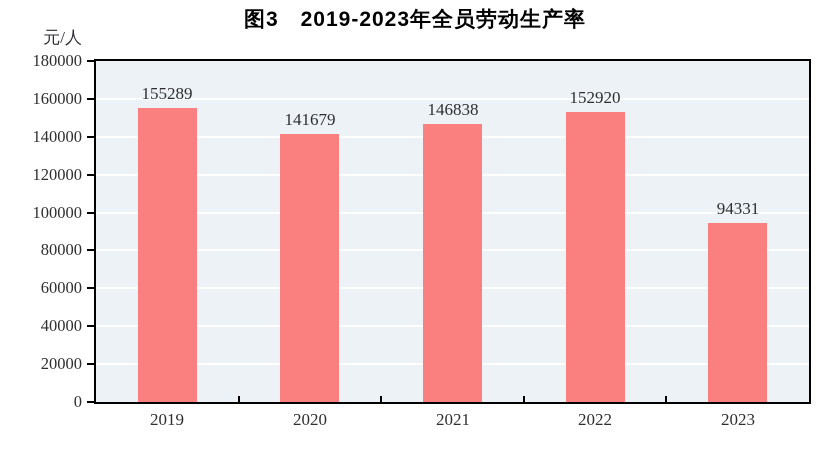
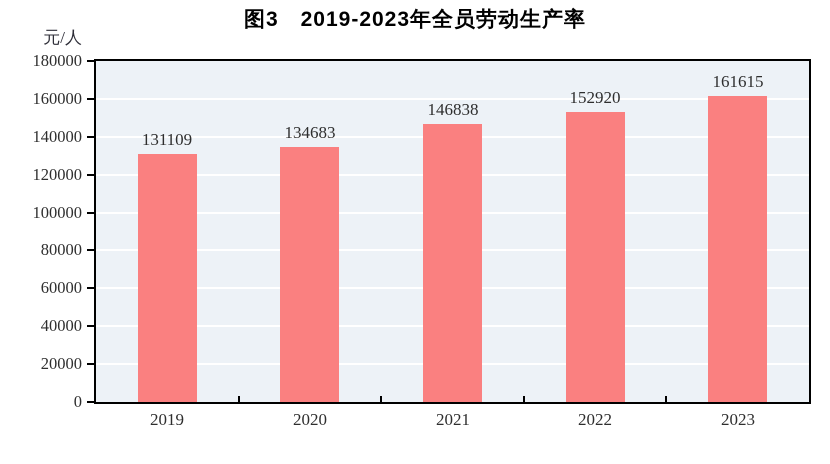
2019: 155289 -> 131109
2020: 141679 -> 134683
2023: 94331 -> 161615
